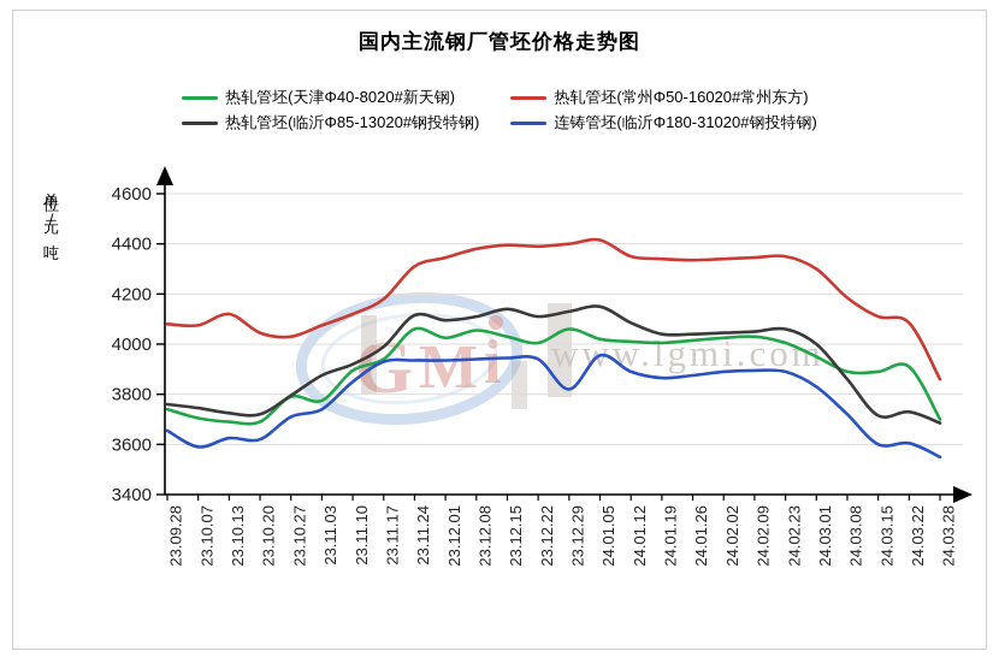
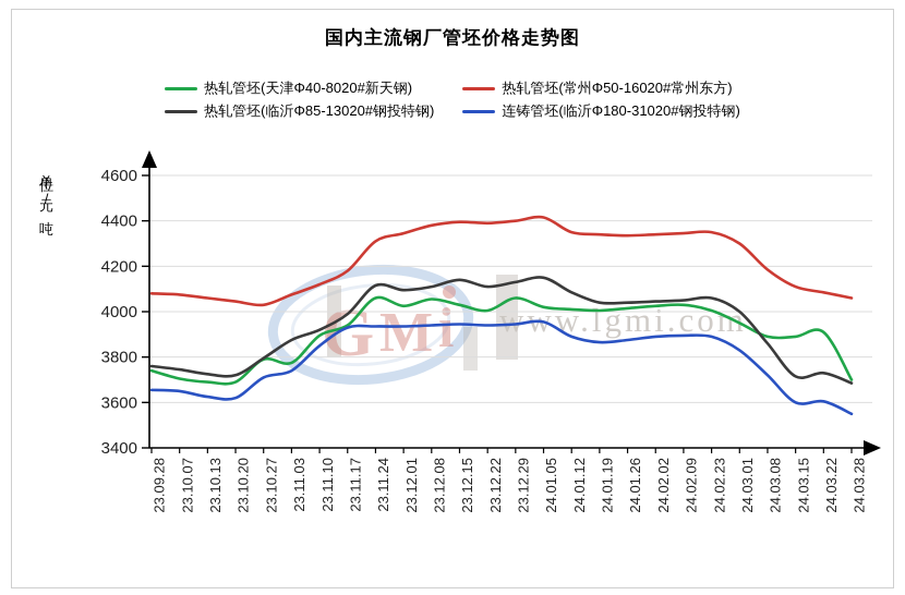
连铸管坯(临沂Φ180-31020#钢投特钢)/23.10.07: 3590 -> 3650
热轧管坯(常州Φ50-16020#常州东方)/23.10.13: 4120 -> 4060
连铸管坯(临沂Φ180-31020#钢投特钢)/23.12.29: 3820 -> 3940
热轧管坯(常州Φ50-16020#常州东方)/24.03.28: 3860 -> 4060
